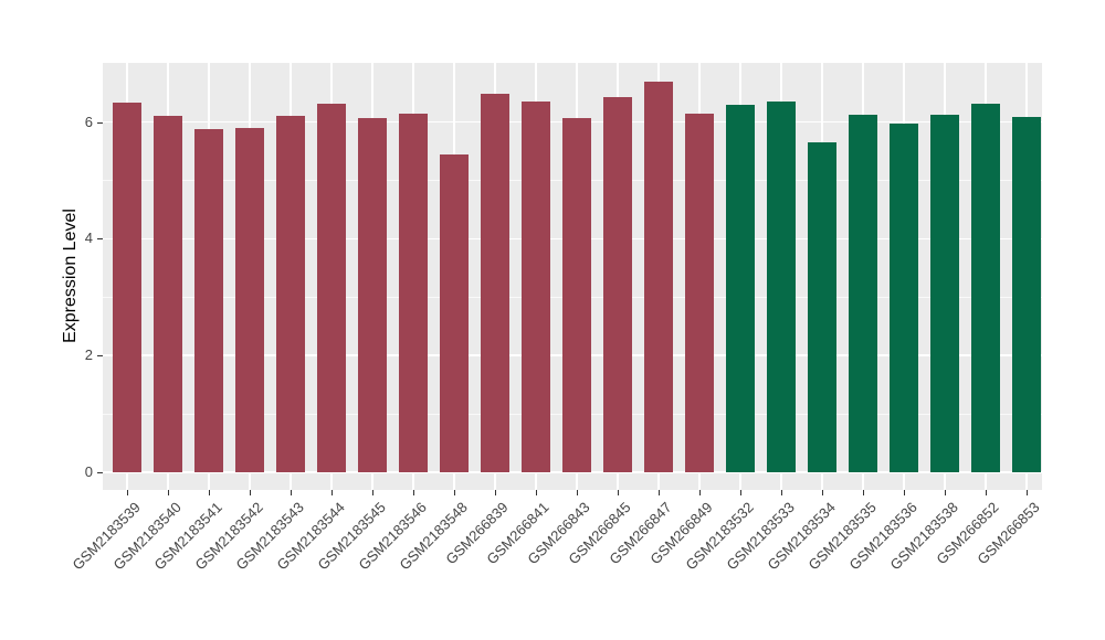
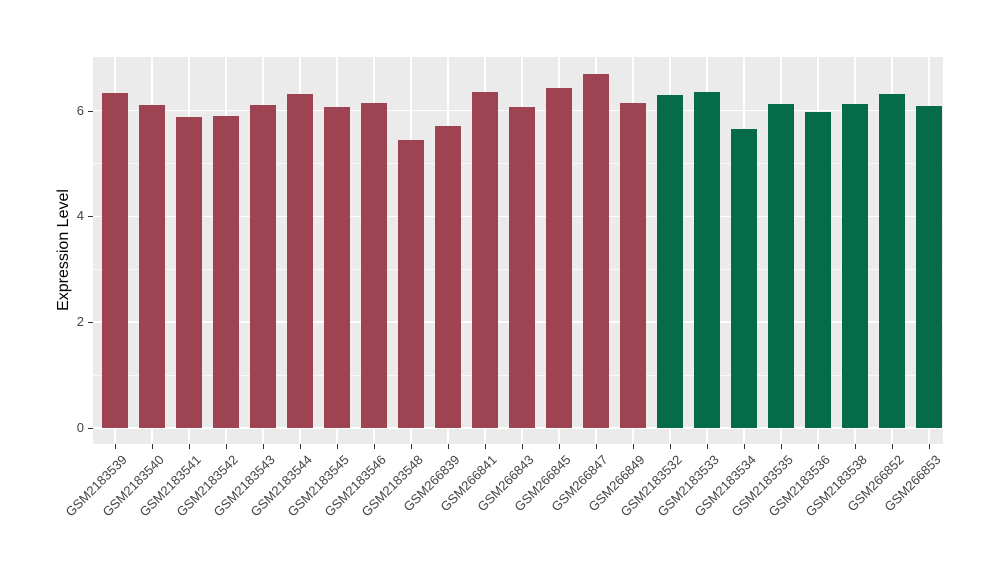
GSM266839: 6.5 -> 5.7
